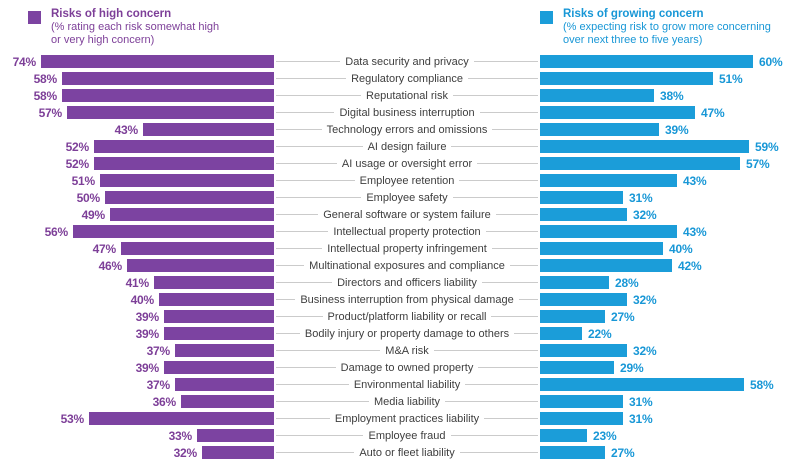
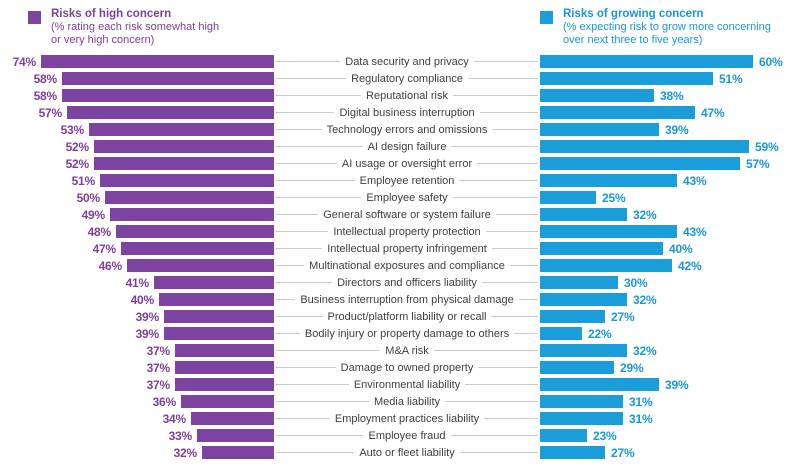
Risks of high concern/Technology errors and omissions: 43% -> 53%
Risks of growing concern/Employee safety: 31% -> 25%
Risks of high concern/Intellectual property protection: 56% -> 48%
Risks of growing concern/Directors and officers liability: 28% -> 30%
Risks of high concern/Damage to owned property: 39% -> 37%
Risks of growing concern/Environmental liability: 58% -> 39%
Risks of high concern/Employment practices liability: 53% -> 34%
